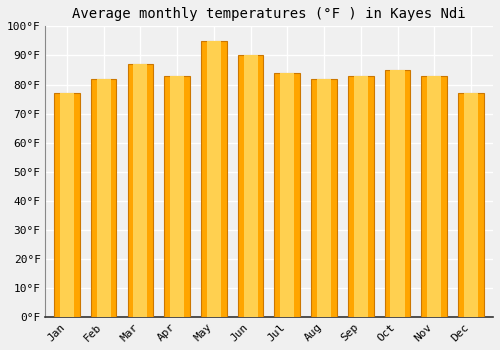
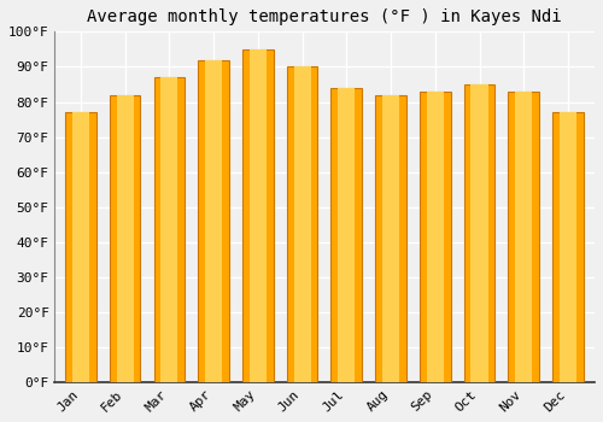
Apr: 83°F -> 92°F
